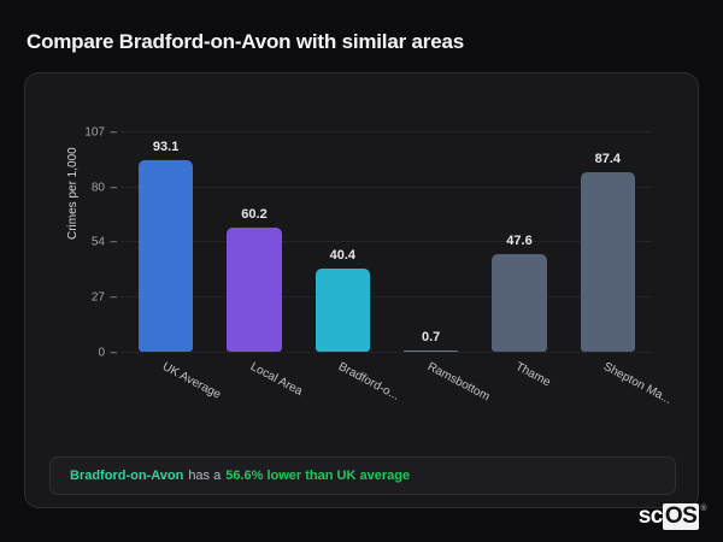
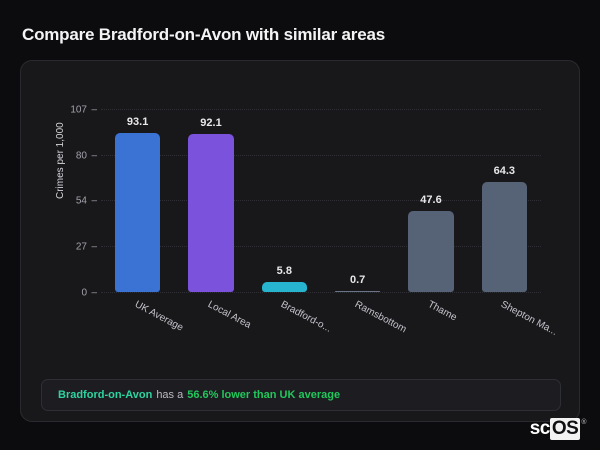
Local Area: 60.2 -> 92.1
Bradford-o...: 40.4 -> 5.8
Shepton Ma...: 87.4 -> 64.3
